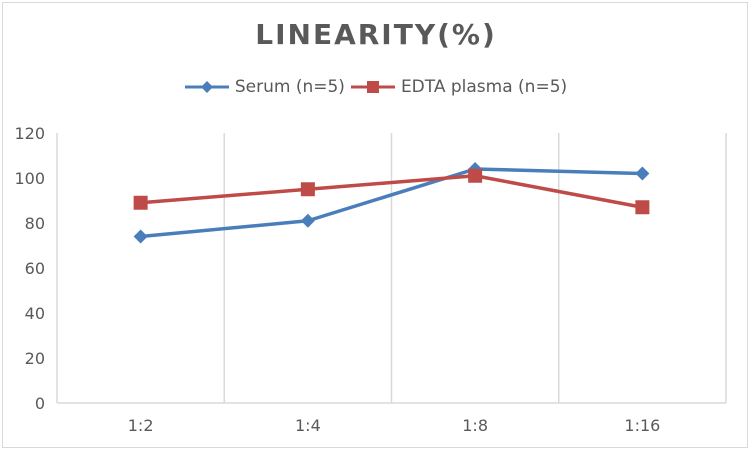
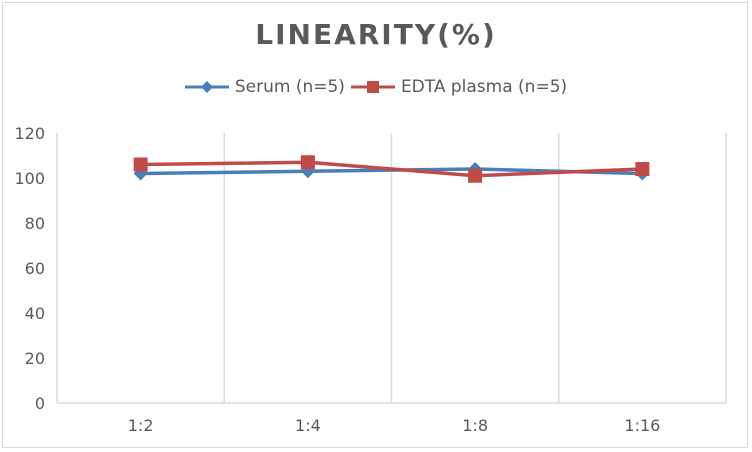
Serum (n=5)/1:2: 74 -> 102
EDTA plasma (n=5)/1:2: 89 -> 106
Serum (n=5)/1:4: 81 -> 103
EDTA plasma (n=5)/1:4: 95 -> 107
EDTA plasma (n=5)/1:16: 87 -> 104
